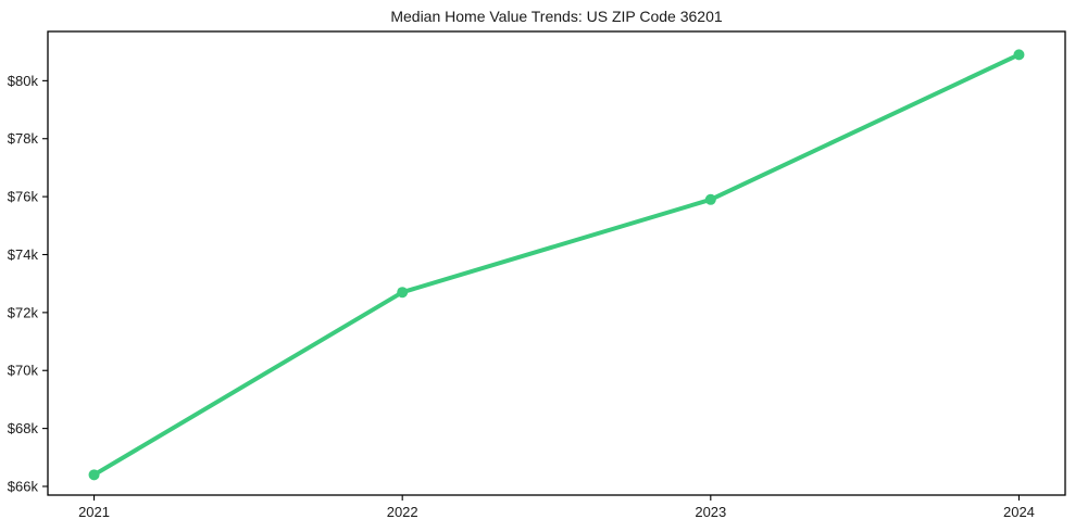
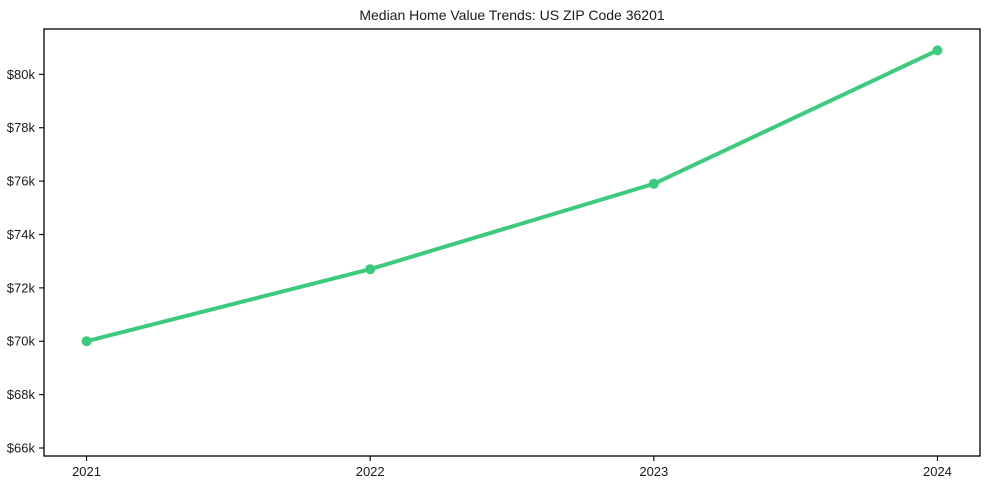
2021: $66.4k -> $70.0k
